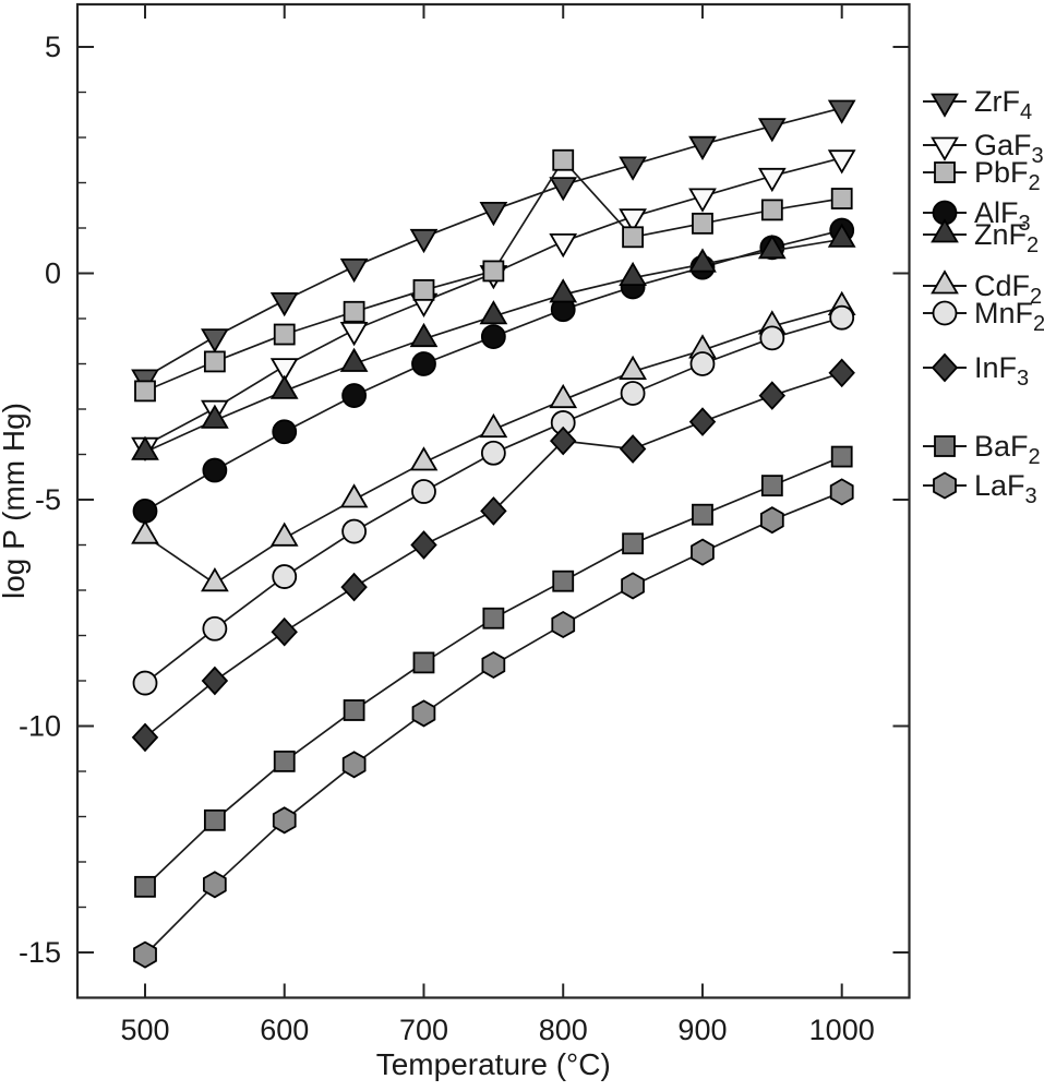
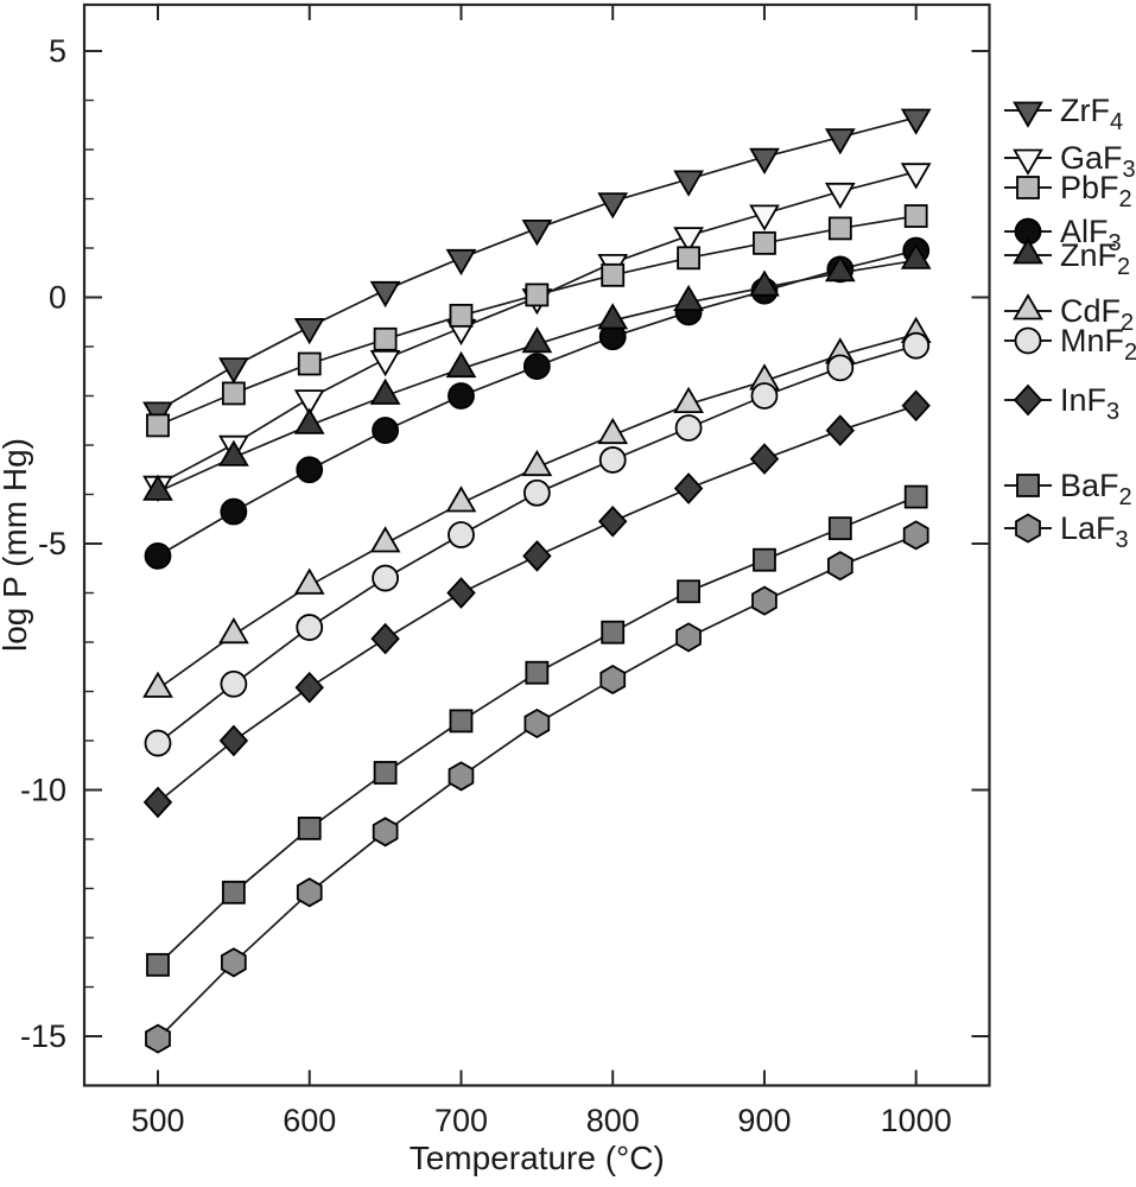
CdF2/500: -5.8 -> -8.0
PbF2/800: 2.5 -> 0.5
InF3/800: -3.7 -> -4.5
